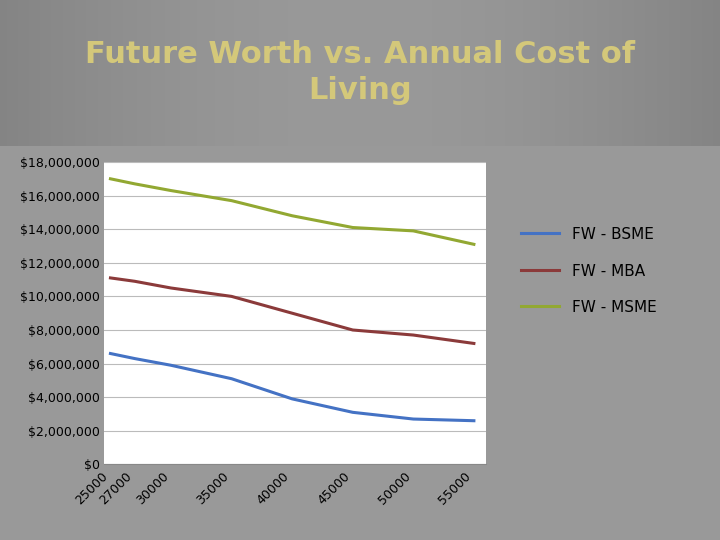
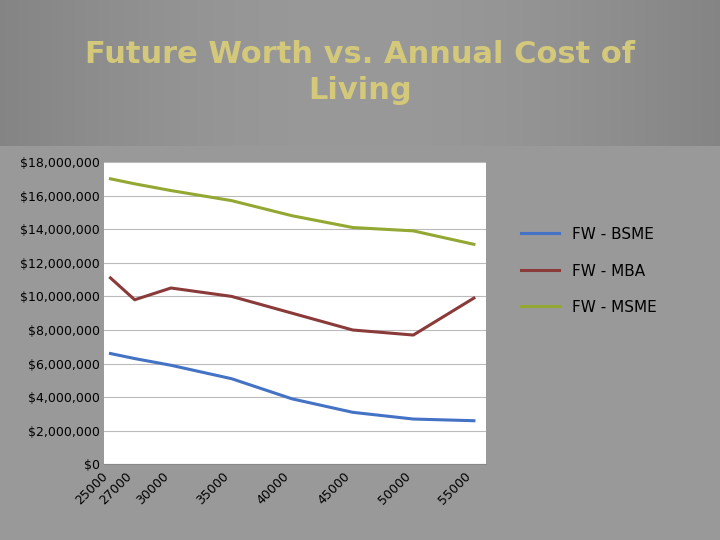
FW - MBA/27000: $10,900,000 -> $9,800,000
FW - MBA/55000: $7,200,000 -> $9,900,000
